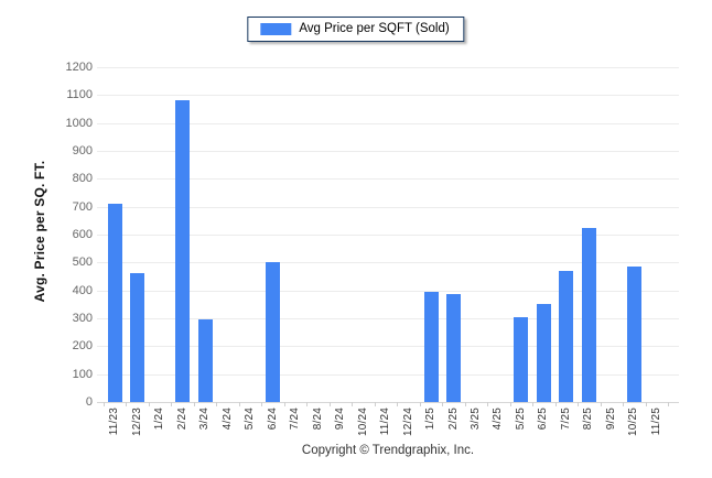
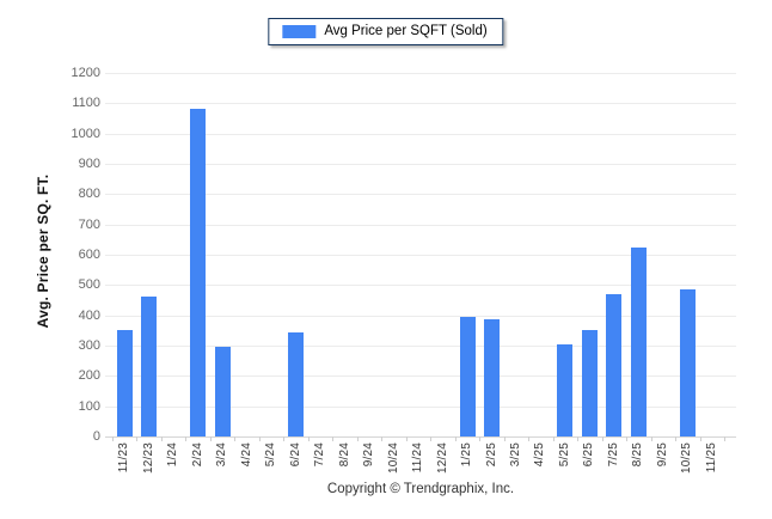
11/23: 710 -> 350
6/24: 500 -> 340
